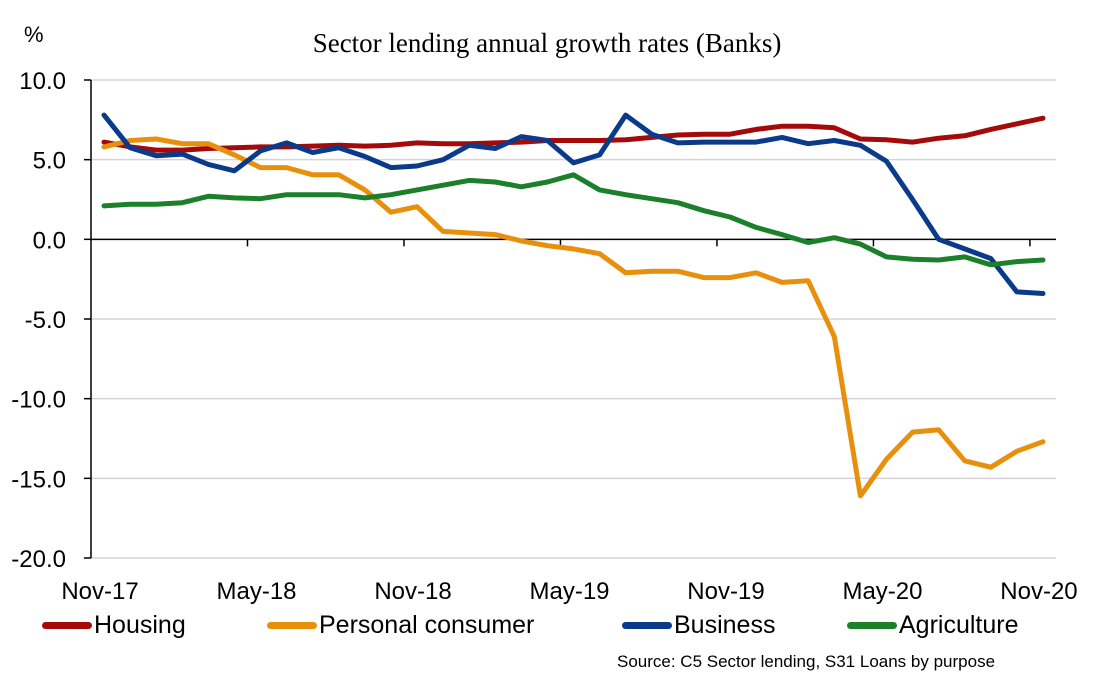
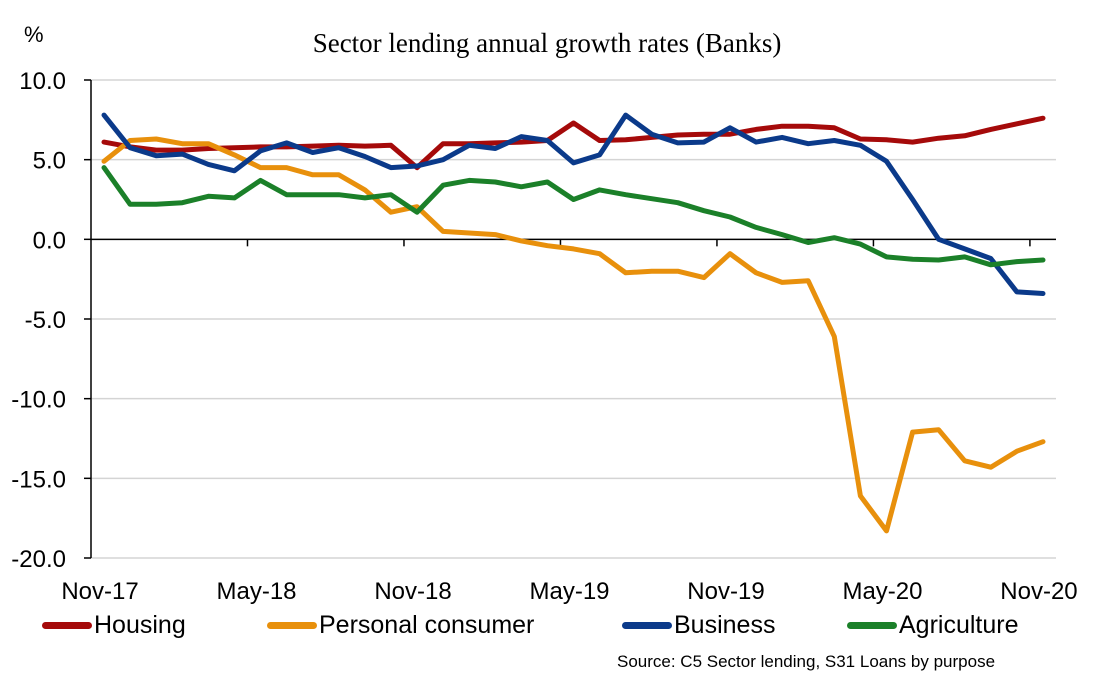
Personal consumer/Nov-17: 5.8 -> 4.9
Agriculture/Nov-17: 2.1 -> 4.5
Agriculture/May-18: 2.5 -> 3.7
Housing/Nov-18: 6.0 -> 4.5
Agriculture/Nov-18: 3.1 -> 1.7
Housing/May-19: 6.2 -> 7.3
Agriculture/May-19: 4.0 -> 2.5
Personal consumer/Nov-19: -2.4 -> -0.9
Business/Nov-19: 6.1 -> 7.0
Personal consumer/May-20: -13.8 -> -18.3
